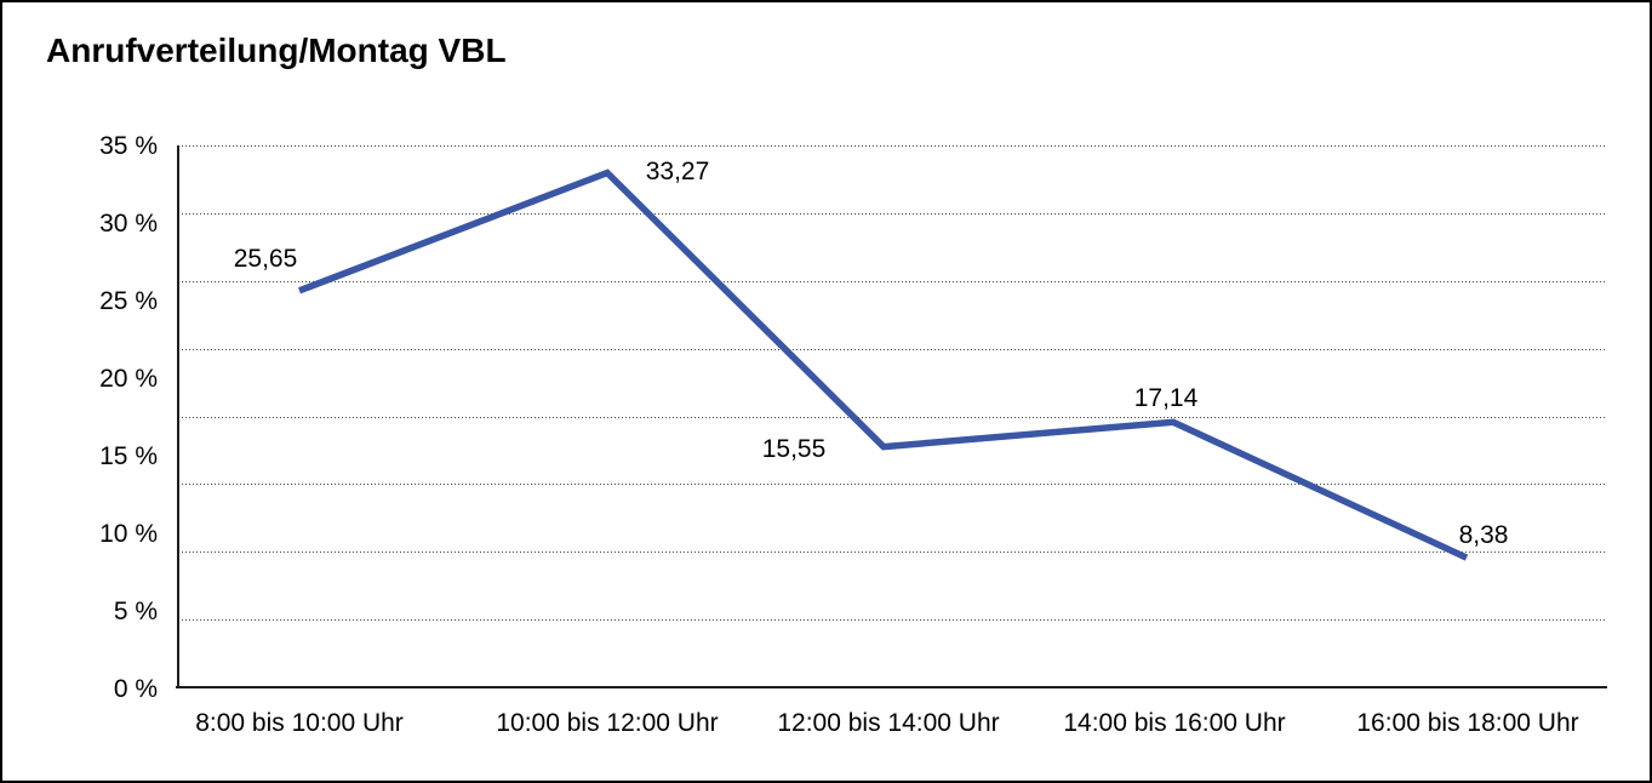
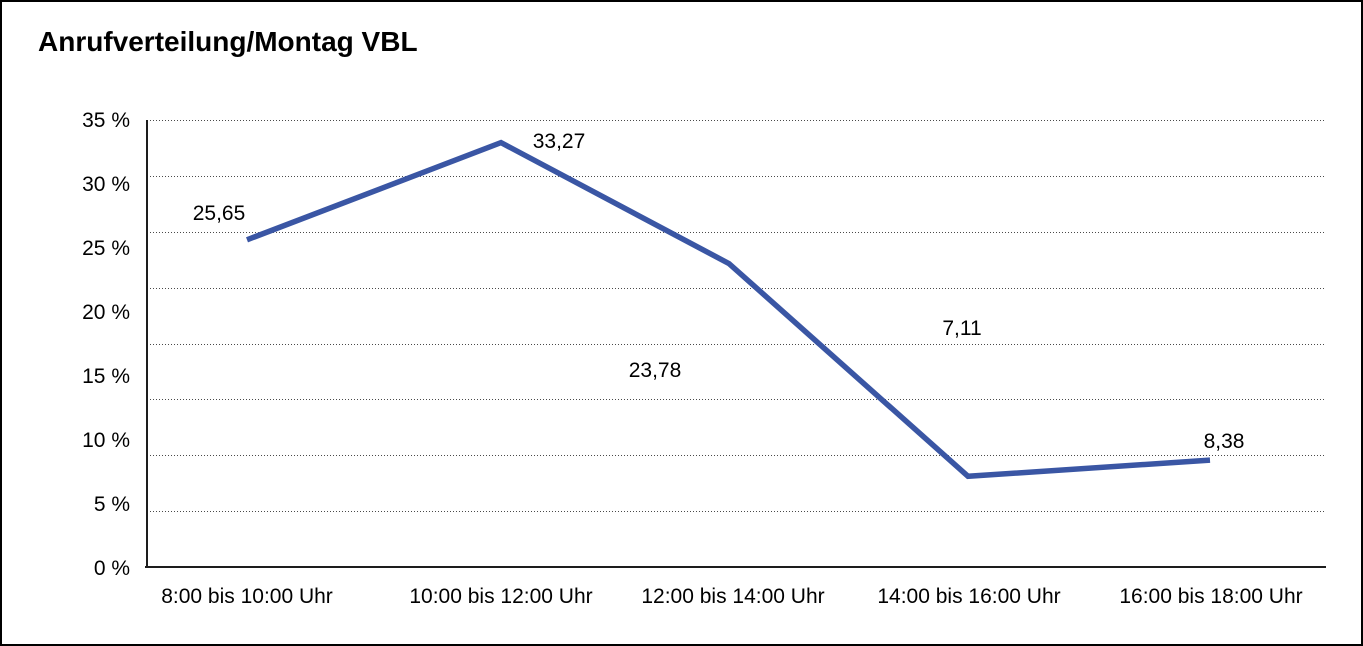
12:00 bis 14:00 Uhr: 15,55 -> 23,78
14:00 bis 16:00 Uhr: 17,14 -> 7,11
